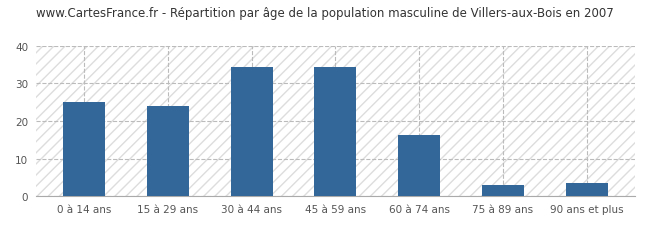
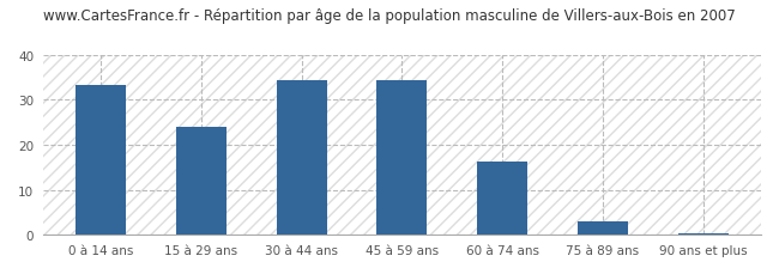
0 à 14 ans: 25.0 -> 33.3
90 ans et plus: 3.5 -> 0.4
